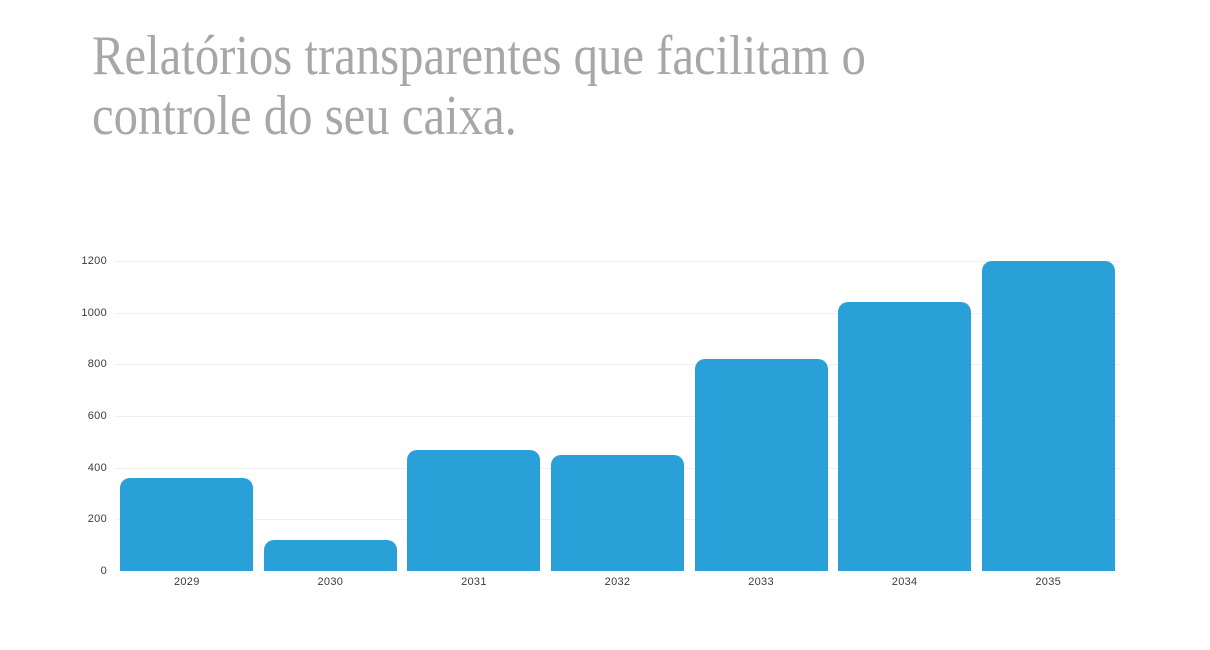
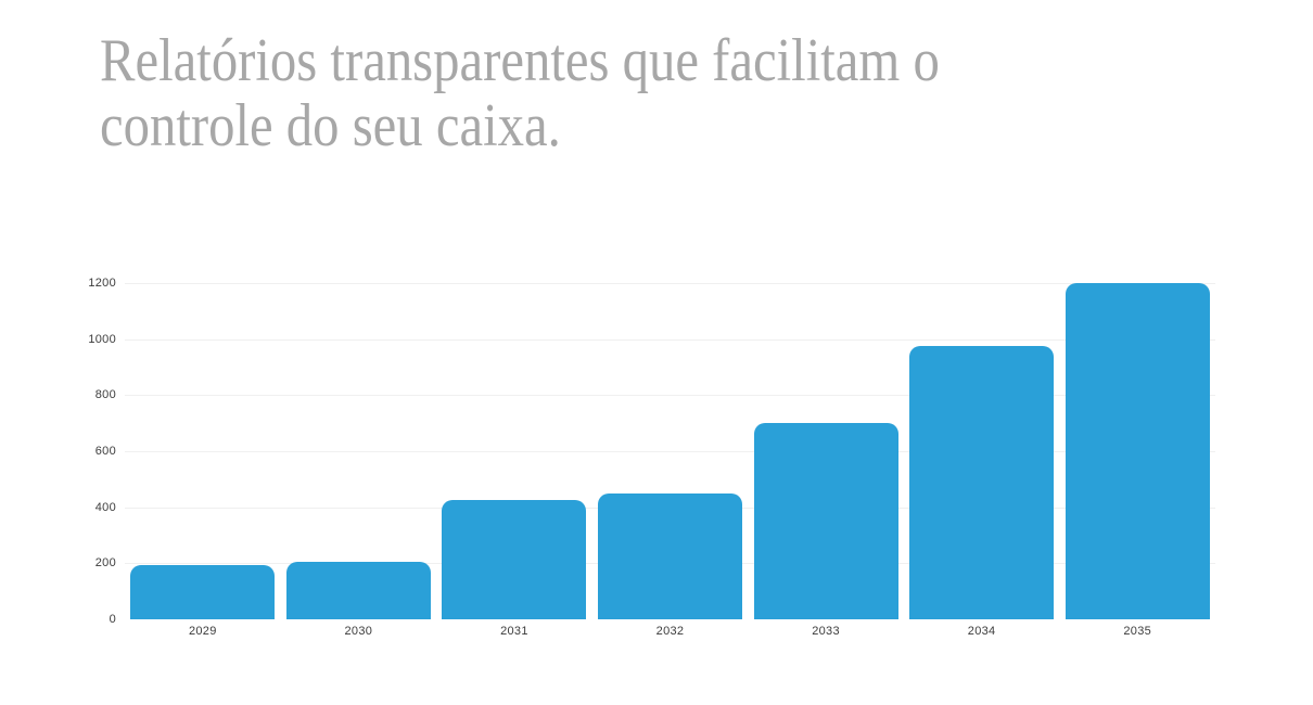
2029: 360 -> 200
2030: 120 -> 200
2031: 470 -> 420
2033: 820 -> 700
2034: 1040 -> 980
